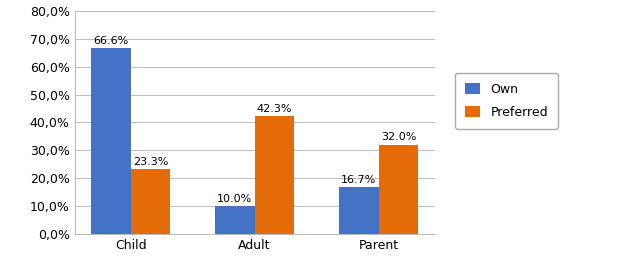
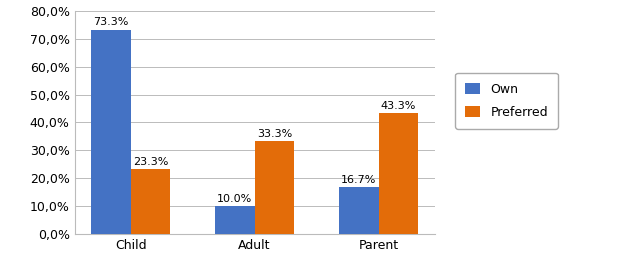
Own/Child: 66.6% -> 73.3%
Preferred/Adult: 42.3% -> 33.3%
Preferred/Parent: 32.0% -> 43.3%
